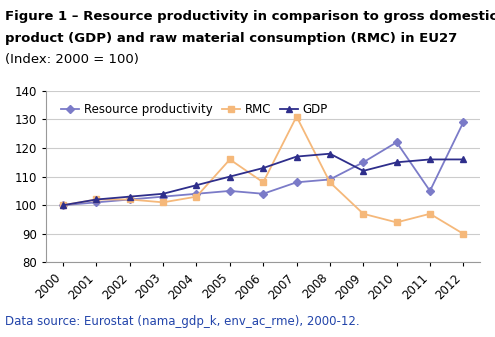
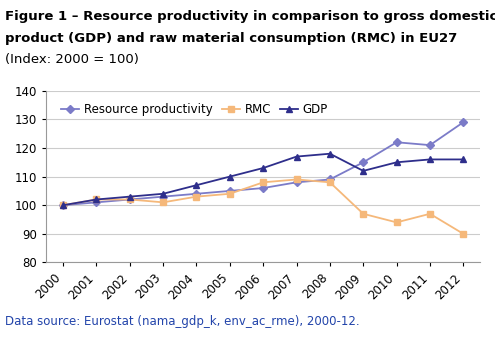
RMC/2005: 116 -> 104
Resource productivity/2006: 104 -> 106
RMC/2007: 131 -> 109
Resource productivity/2011: 105 -> 121
